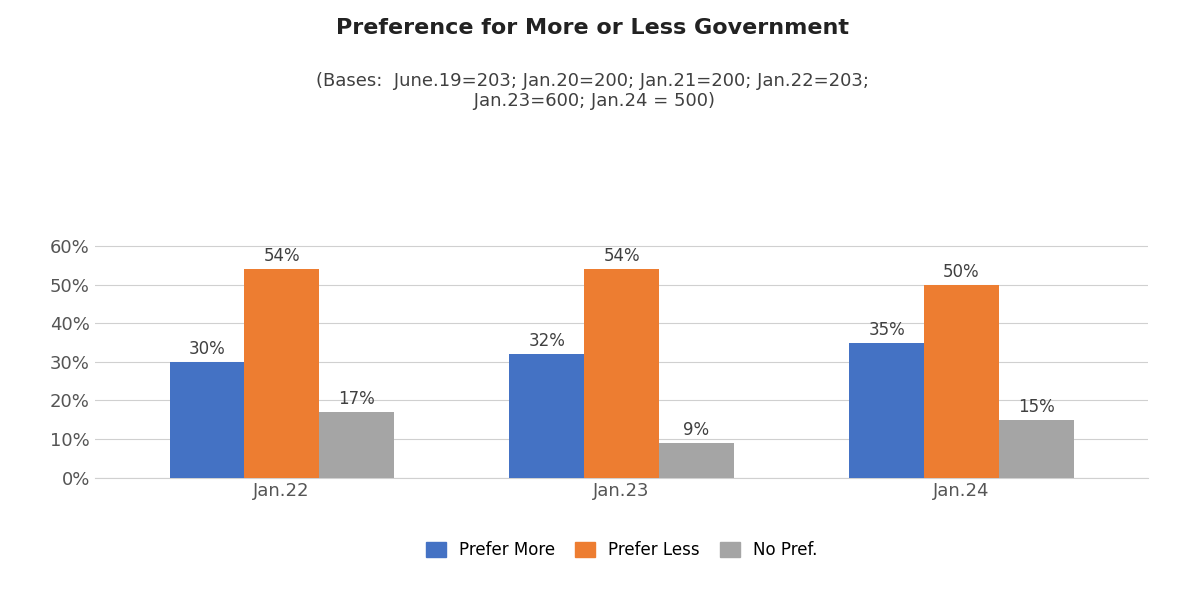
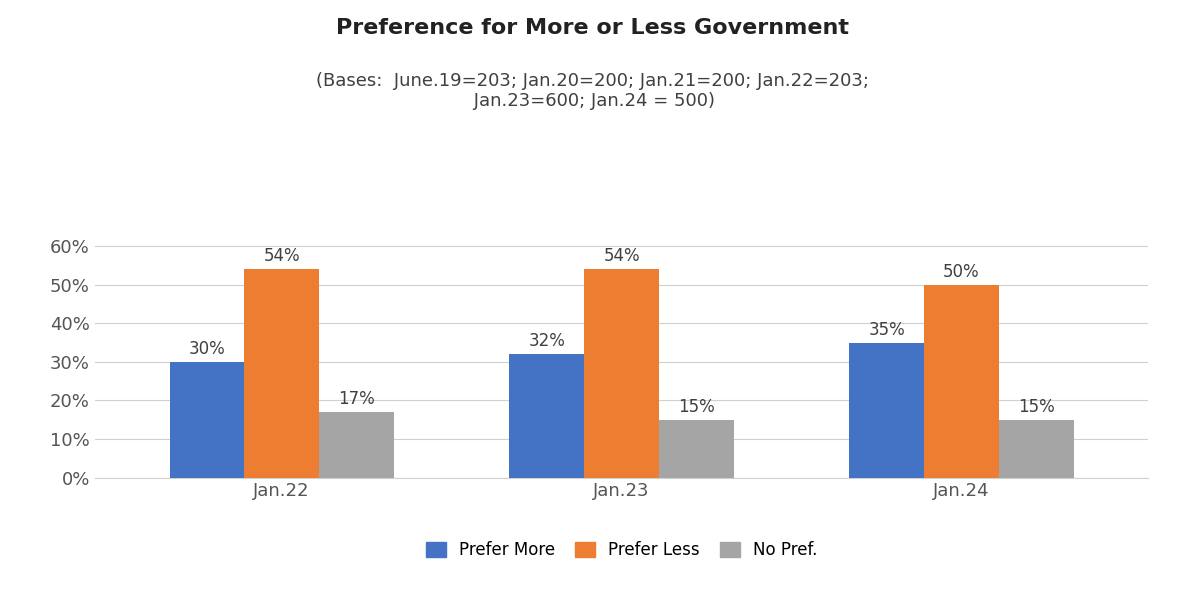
No Pref./Jan.23: 9% -> 15%
